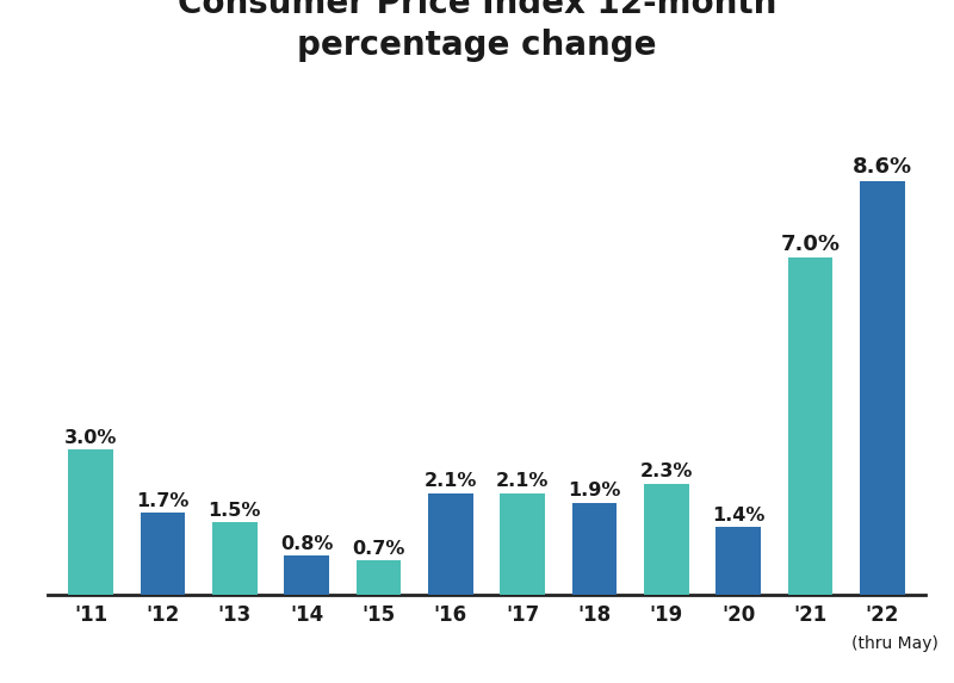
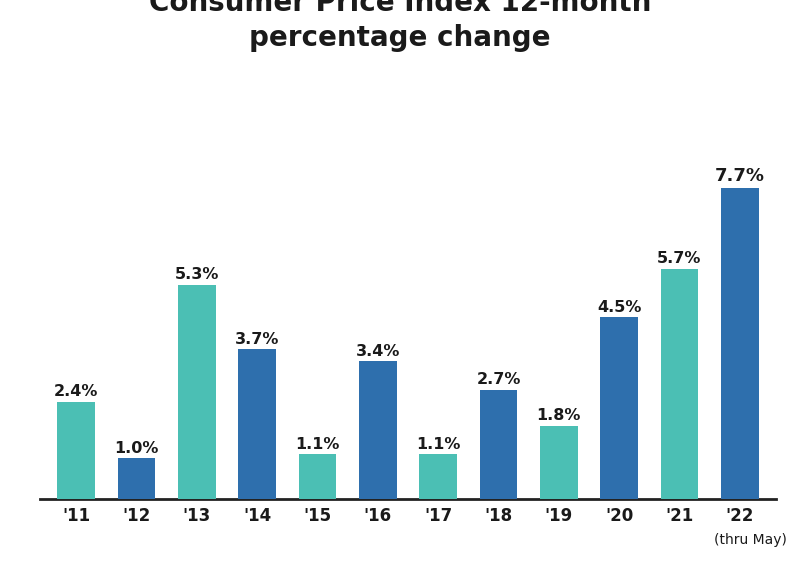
'11: 3.0% -> 2.4%
'12: 1.7% -> 1.0%
'13: 1.5% -> 5.3%
'14: 0.8% -> 3.7%
'15: 0.7% -> 1.1%
'16: 2.1% -> 3.4%
'17: 2.1% -> 1.1%
'18: 1.9% -> 2.7%
'19: 2.3% -> 1.8%
'20: 1.4% -> 4.5%
'21: 7.0% -> 5.7%
'22: 8.6% -> 7.7%
